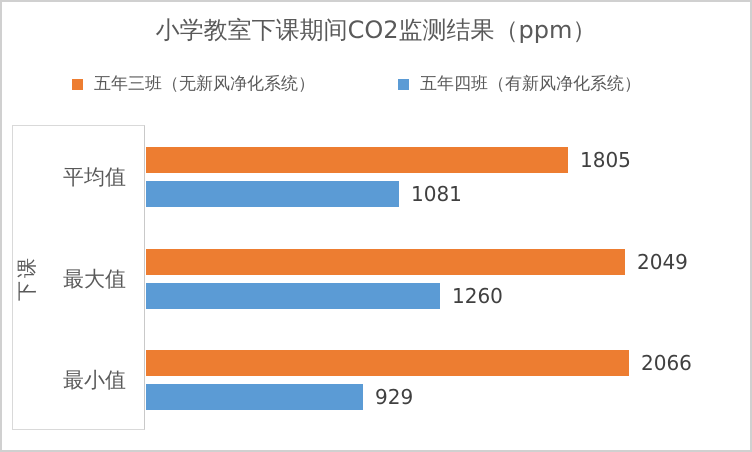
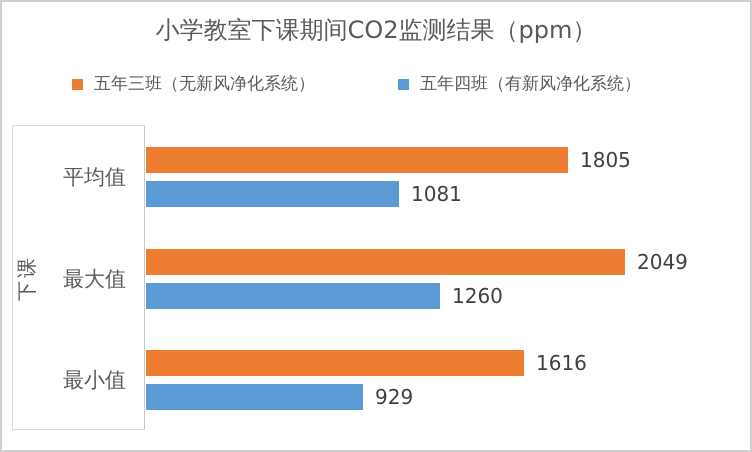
五年三班（无新风净化系统）/最小值: 2066 -> 1616
